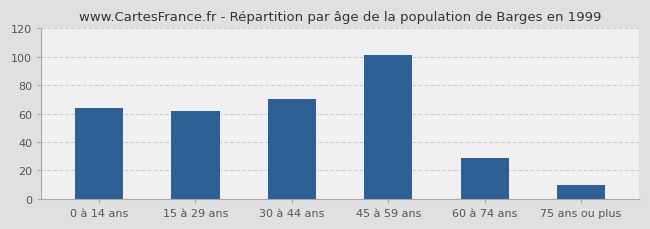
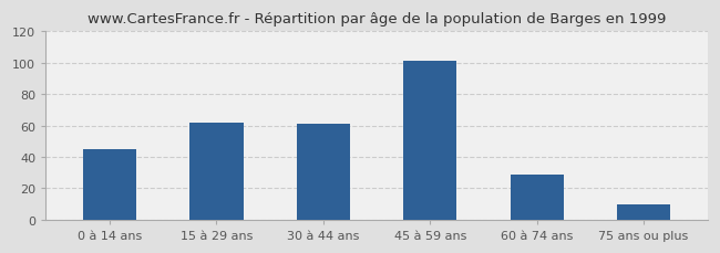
0 à 14 ans: 64 -> 45
30 à 44 ans: 70 -> 61
